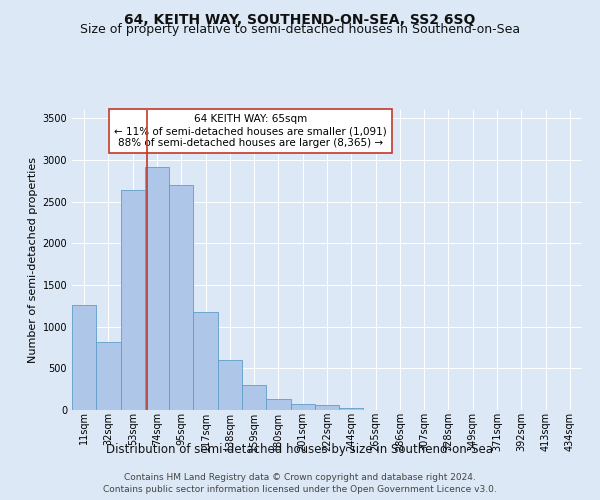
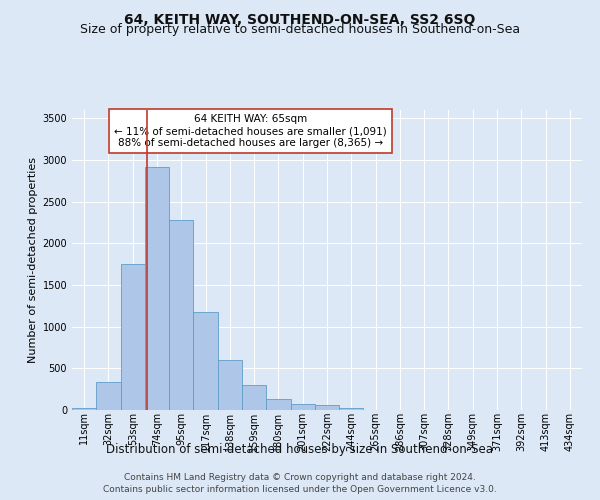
11sqm: 1260 -> 30
32sqm: 820 -> 340
53sqm: 2640 -> 1750
95sqm: 2700 -> 2280
